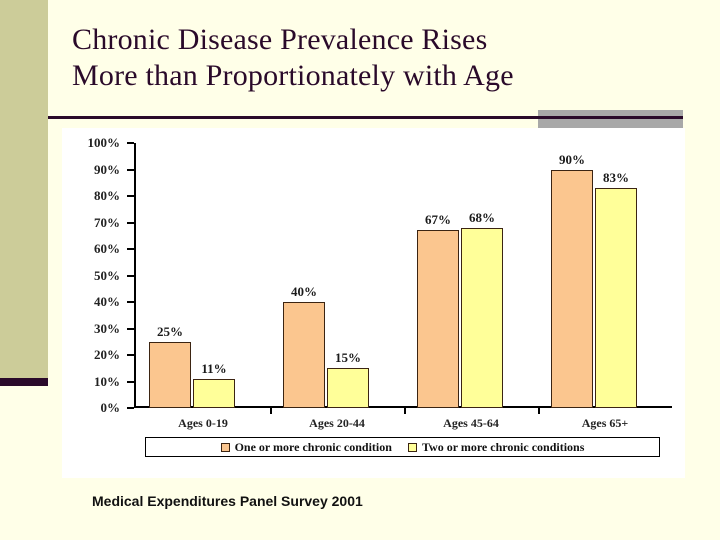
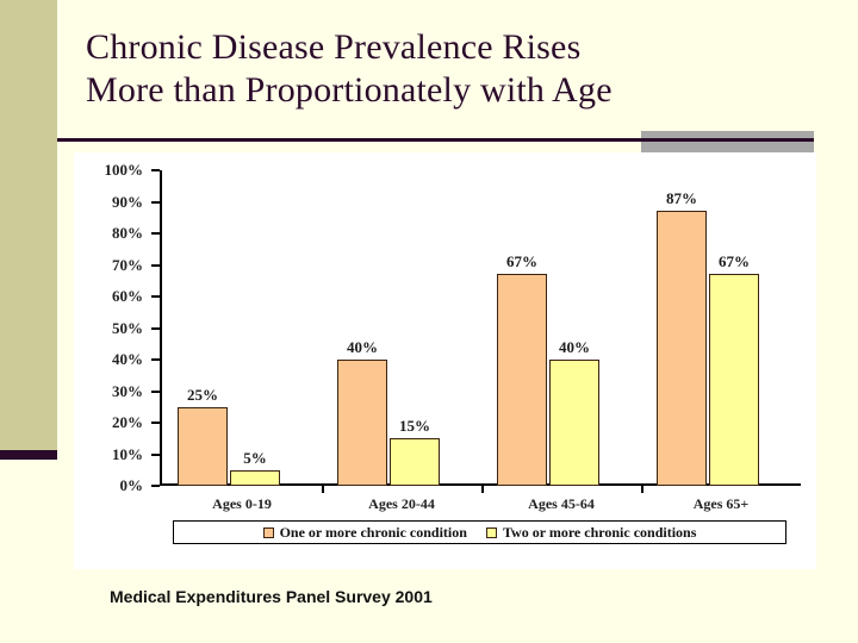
Two or more chronic conditions/Ages 0-19: 11% -> 5%
Two or more chronic conditions/Ages 45-64: 68% -> 40%
One or more chronic condition/Ages 65+: 90% -> 87%
Two or more chronic conditions/Ages 65+: 83% -> 67%
